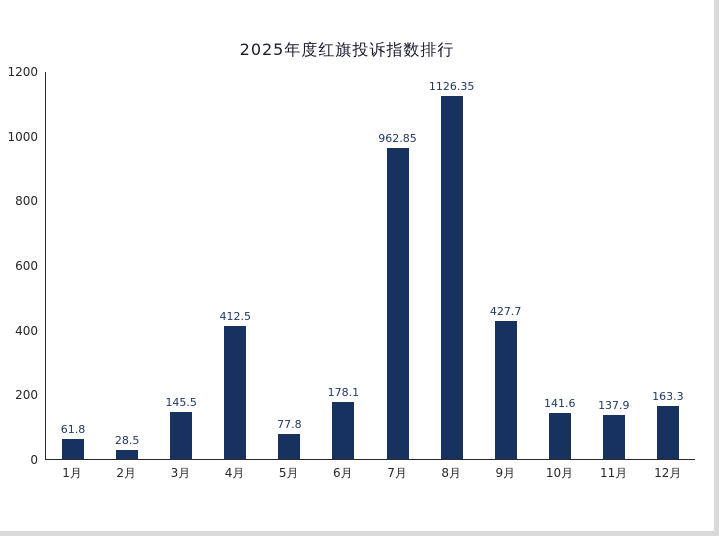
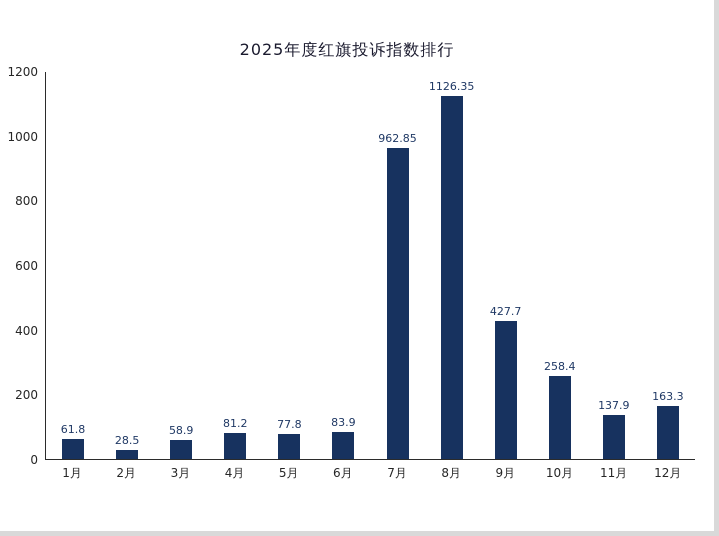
3月: 145.5 -> 58.9
4月: 412.5 -> 81.2
6月: 178.1 -> 83.9
10月: 141.6 -> 258.4
